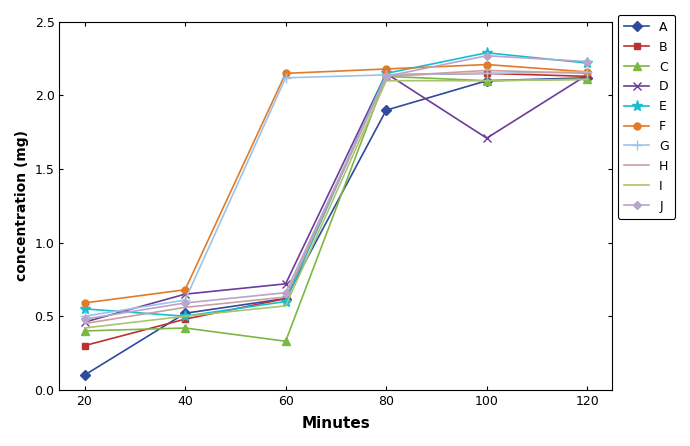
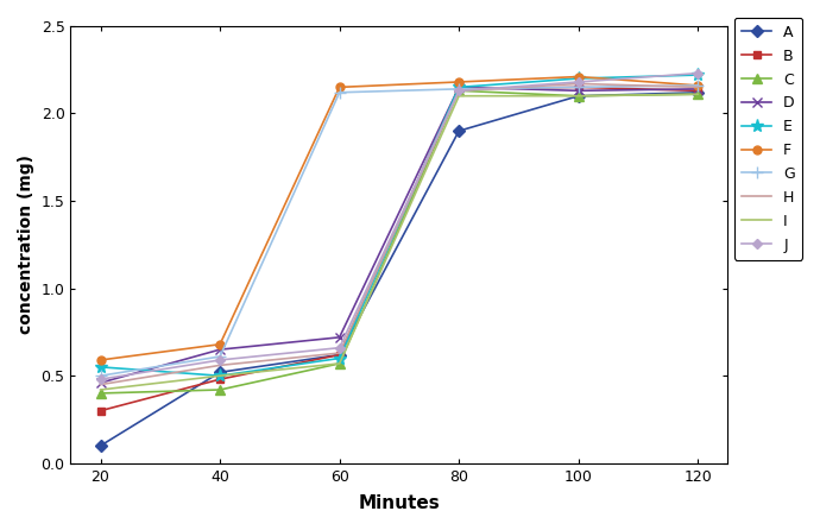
C/60: 0.33 -> 0.57
D/100: 1.71 -> 2.13
E/100: 2.29 -> 2.20
J/100: 2.27 -> 2.18
